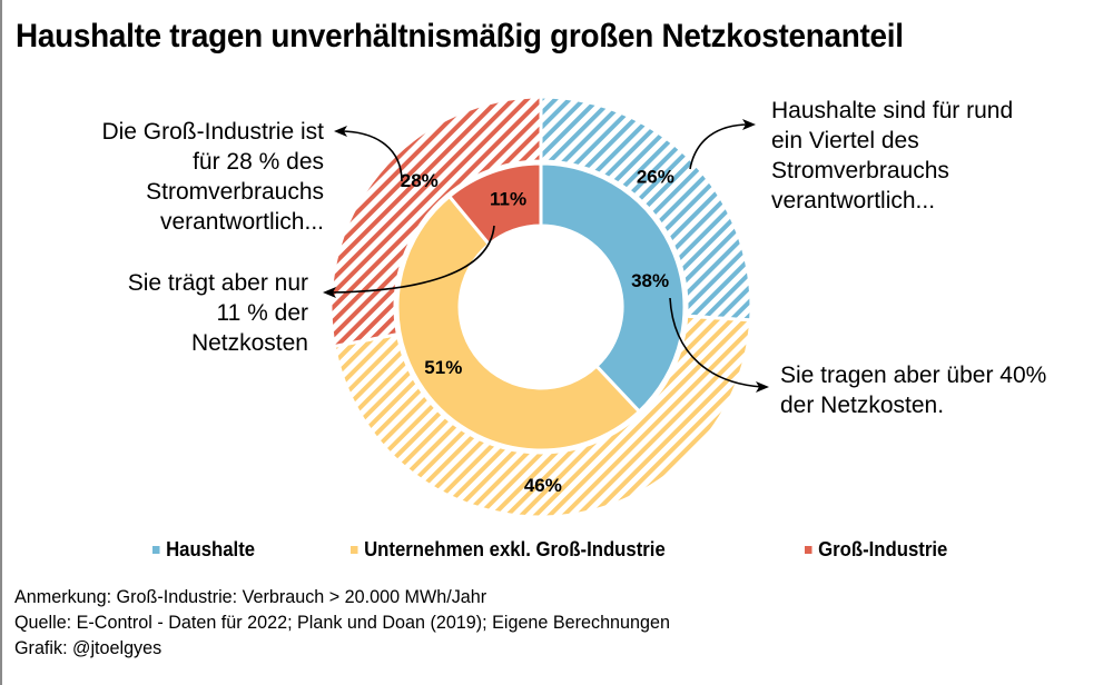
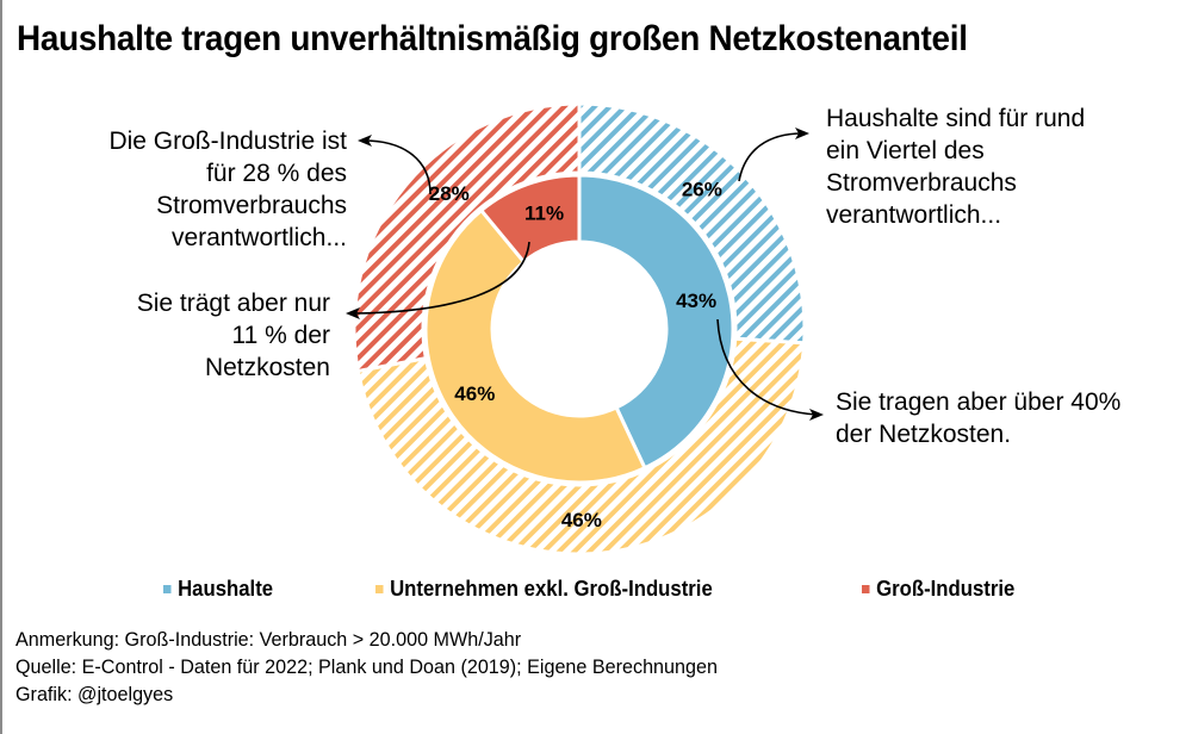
Netzkosten/Haushalte: 38% -> 43%
Netzkosten/Unternehmen exkl. Groß-Industrie: 51% -> 46%
